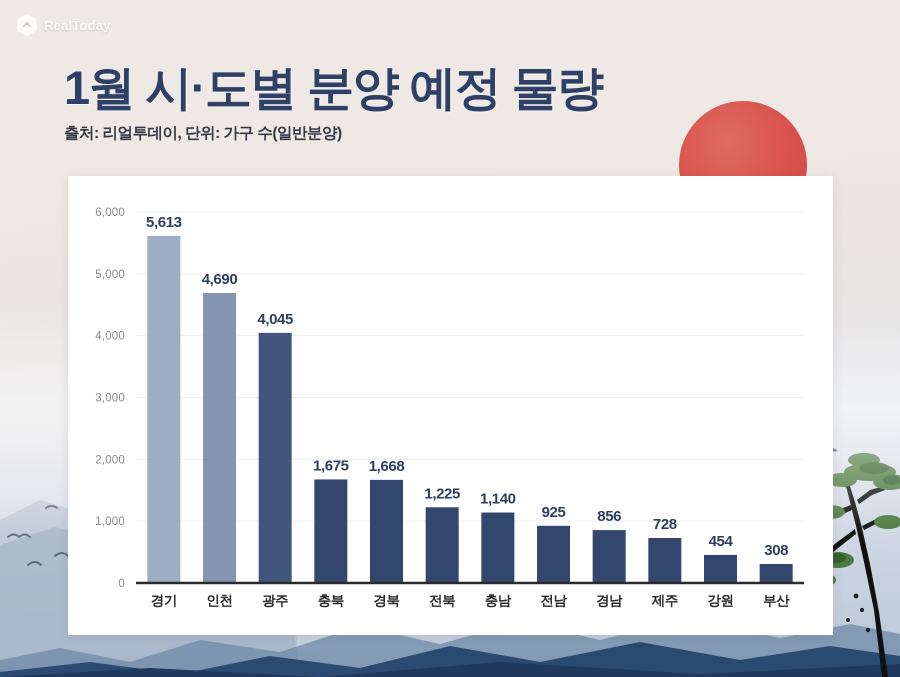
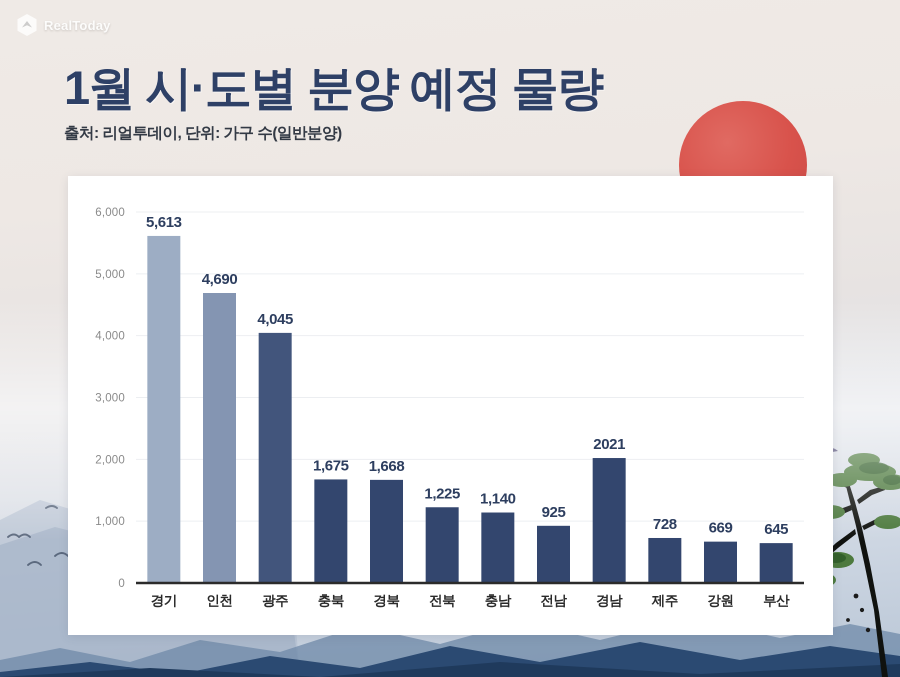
경남: 856 -> 2021
강원: 454 -> 669
부산: 308 -> 645
